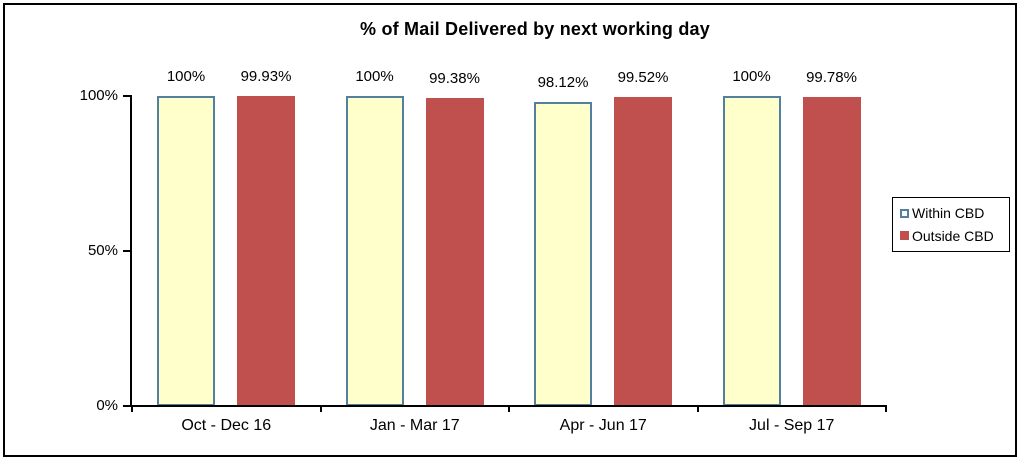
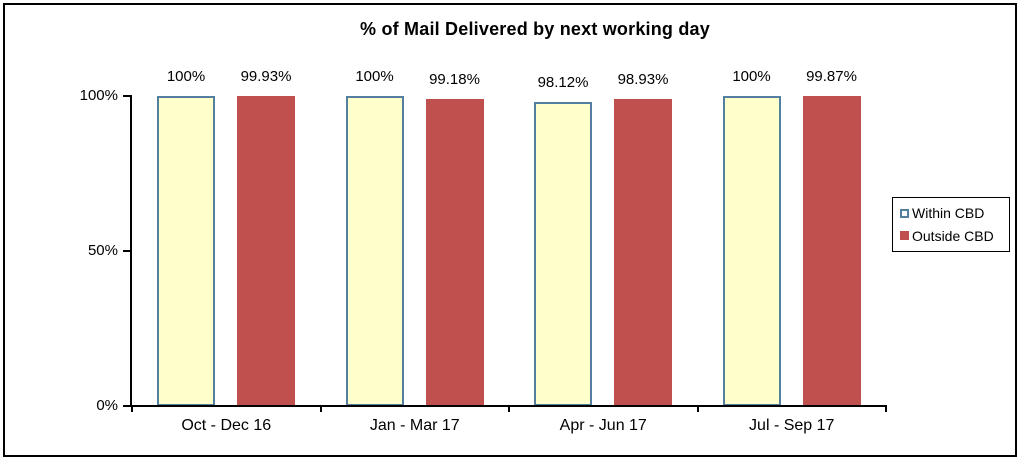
Outside CBD/Jan - Mar 17: 99.38% -> 99.18%
Outside CBD/Apr - Jun 17: 99.52% -> 98.93%
Outside CBD/Jul - Sep 17: 99.78% -> 99.87%
